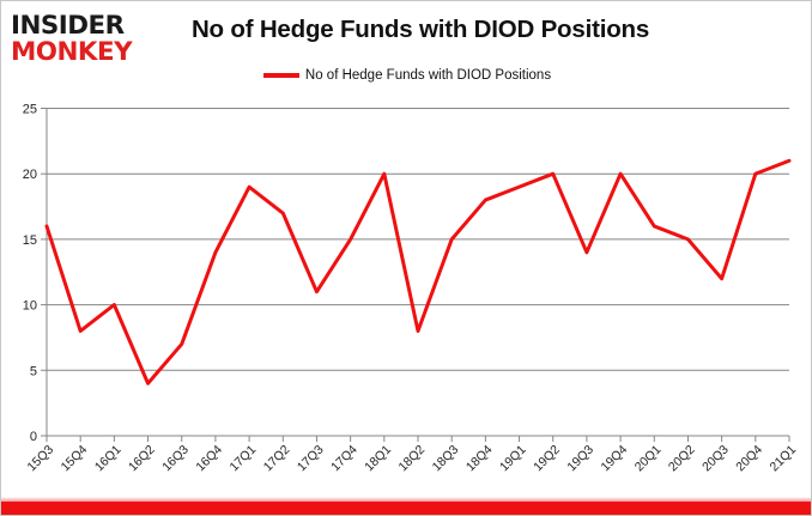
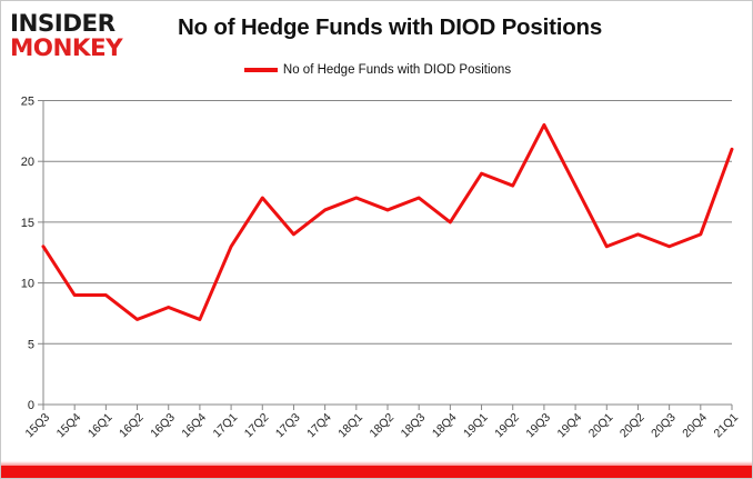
15Q3: 16 -> 13
15Q4: 8 -> 9
16Q1: 10 -> 9
16Q2: 4 -> 7
16Q3: 7 -> 8
16Q4: 14 -> 7
17Q1: 19 -> 13
17Q3: 11 -> 14
17Q4: 15 -> 16
18Q1: 20 -> 17
18Q2: 8 -> 16
18Q3: 15 -> 17
18Q4: 18 -> 15
19Q2: 20 -> 18
19Q3: 14 -> 23
19Q4: 20 -> 18
20Q1: 16 -> 13
20Q2: 15 -> 14
20Q3: 12 -> 13
20Q4: 20 -> 14
